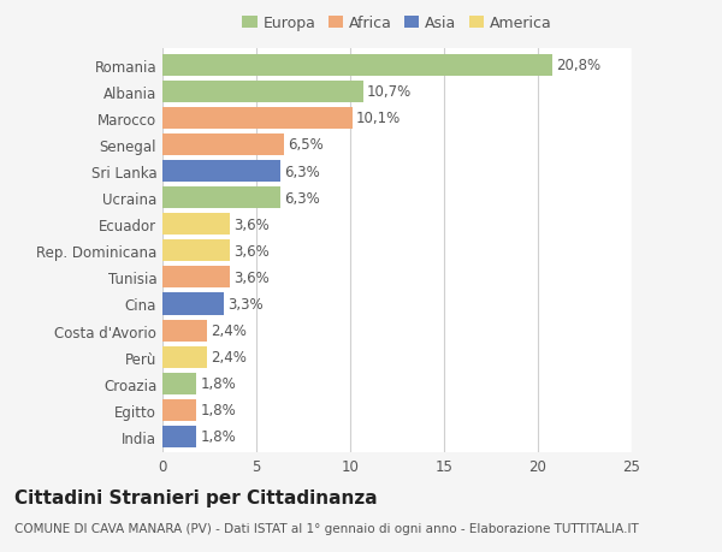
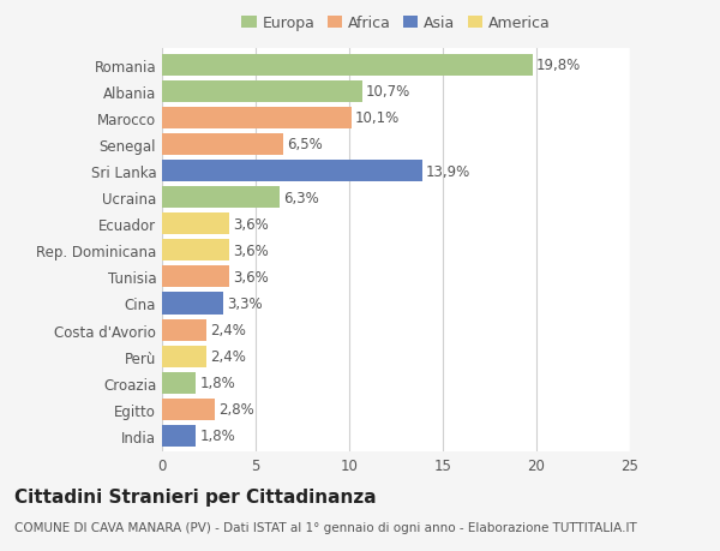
Romania: 20,8% -> 19,8%
Sri Lanka: 6,3% -> 13,9%
Egitto: 1,8% -> 2,8%
